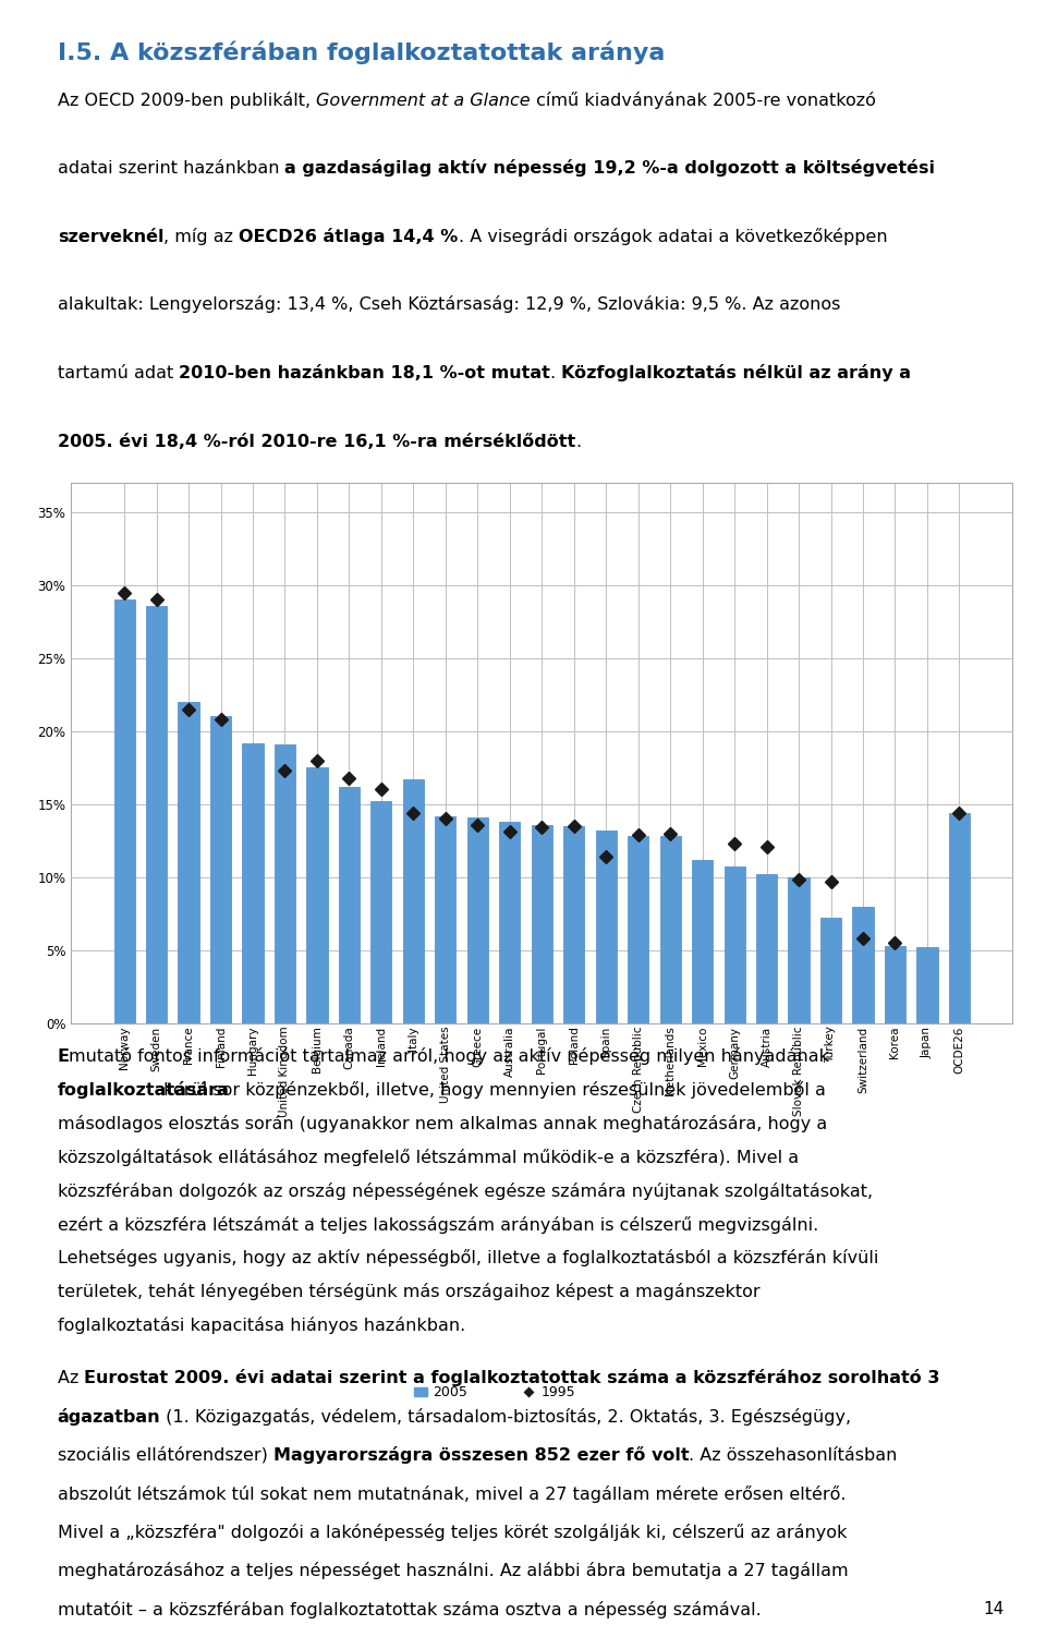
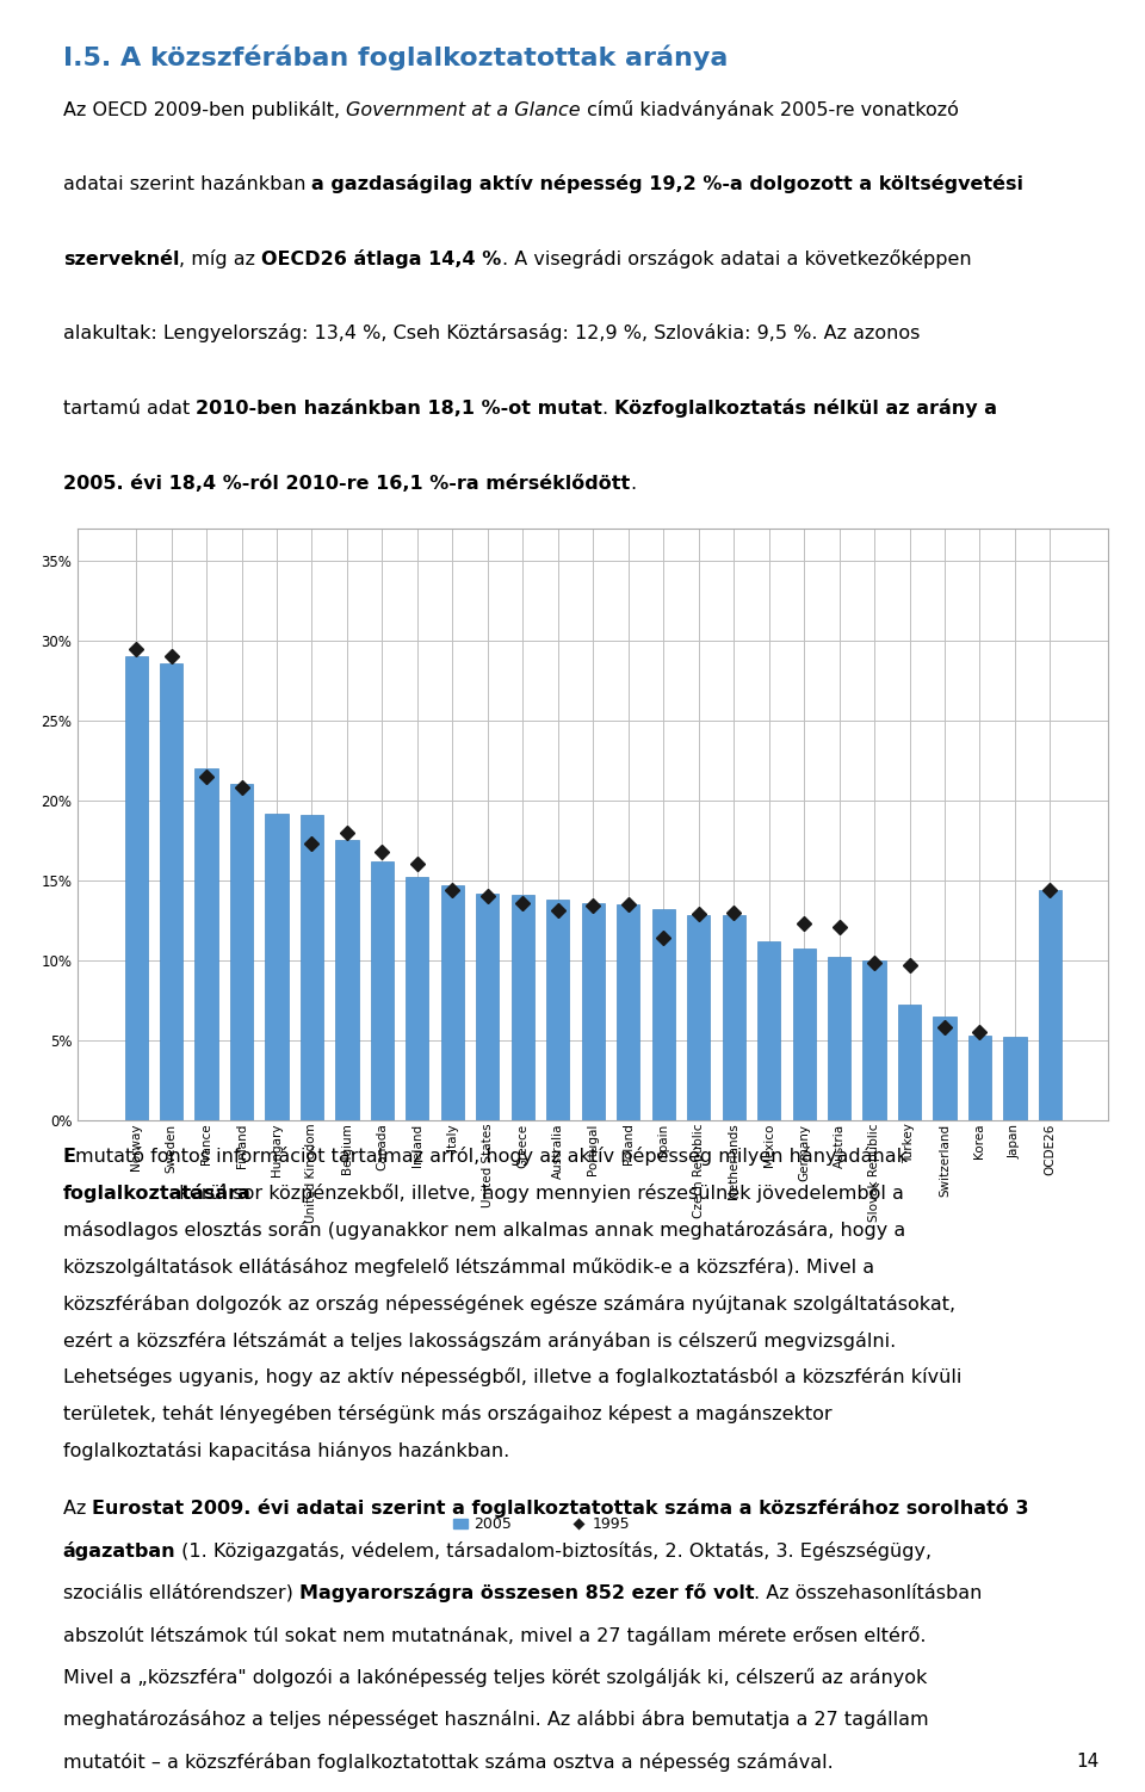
Italy: 16.7% -> 14.7%
Switzerland: 8.0% -> 6.5%
